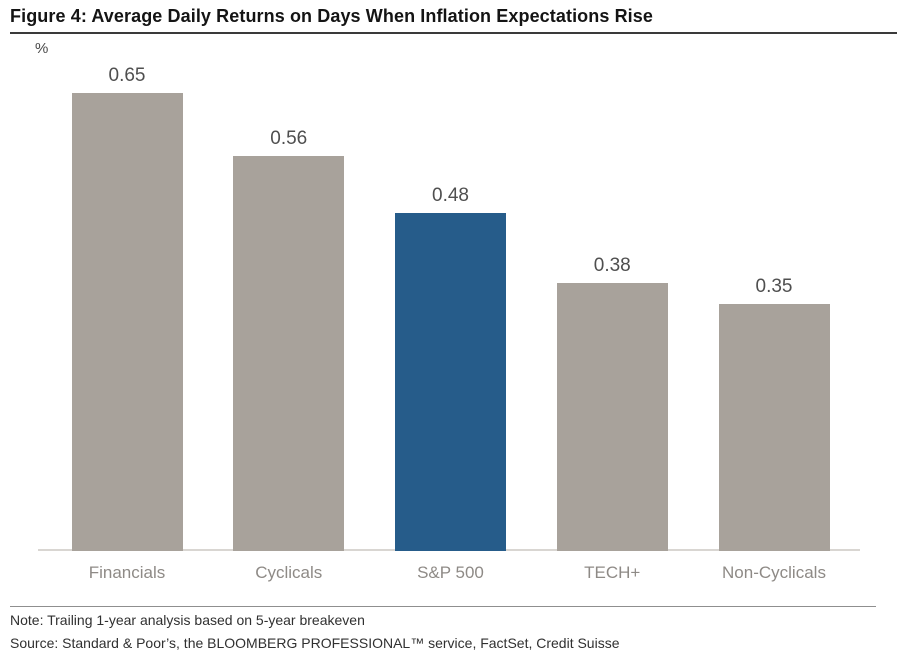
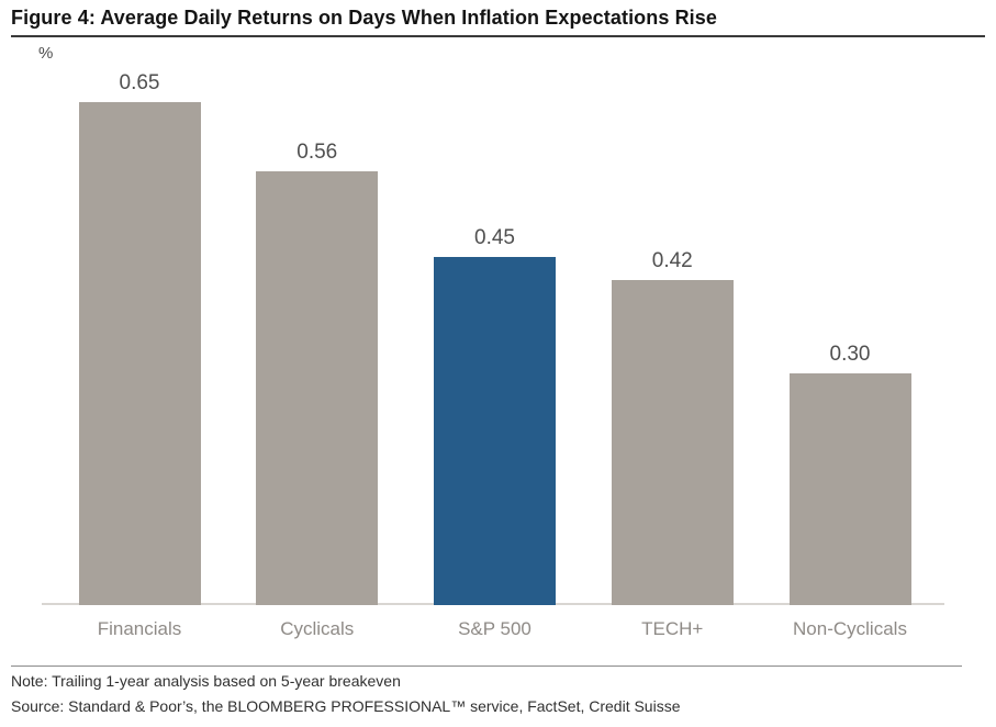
S&P 500: 0.48 -> 0.45
TECH+: 0.38 -> 0.42
Non-Cyclicals: 0.35 -> 0.30
